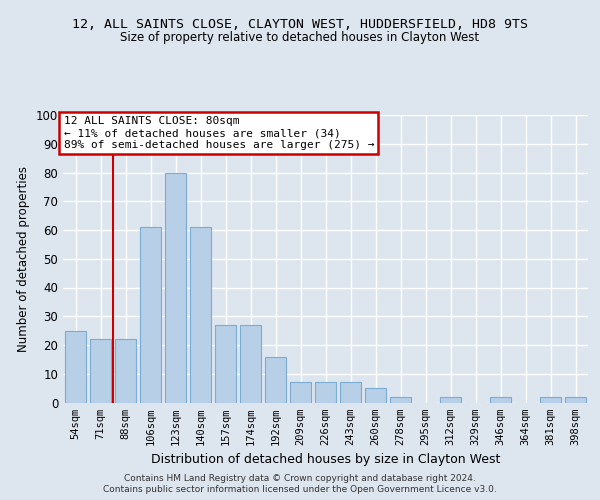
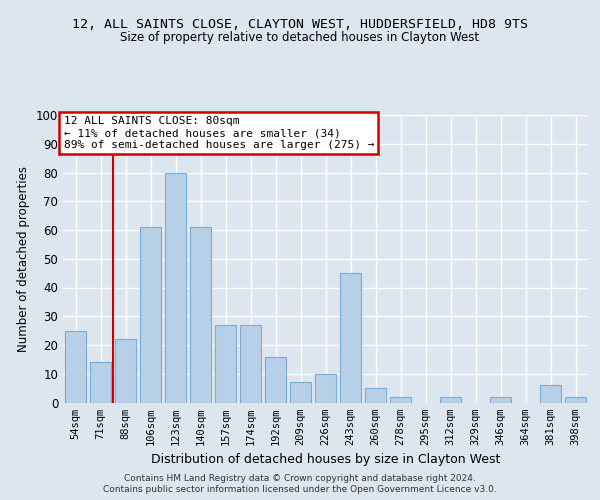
71sqm: 22 -> 14
226sqm: 7 -> 10
243sqm: 7 -> 45
381sqm: 2 -> 6
